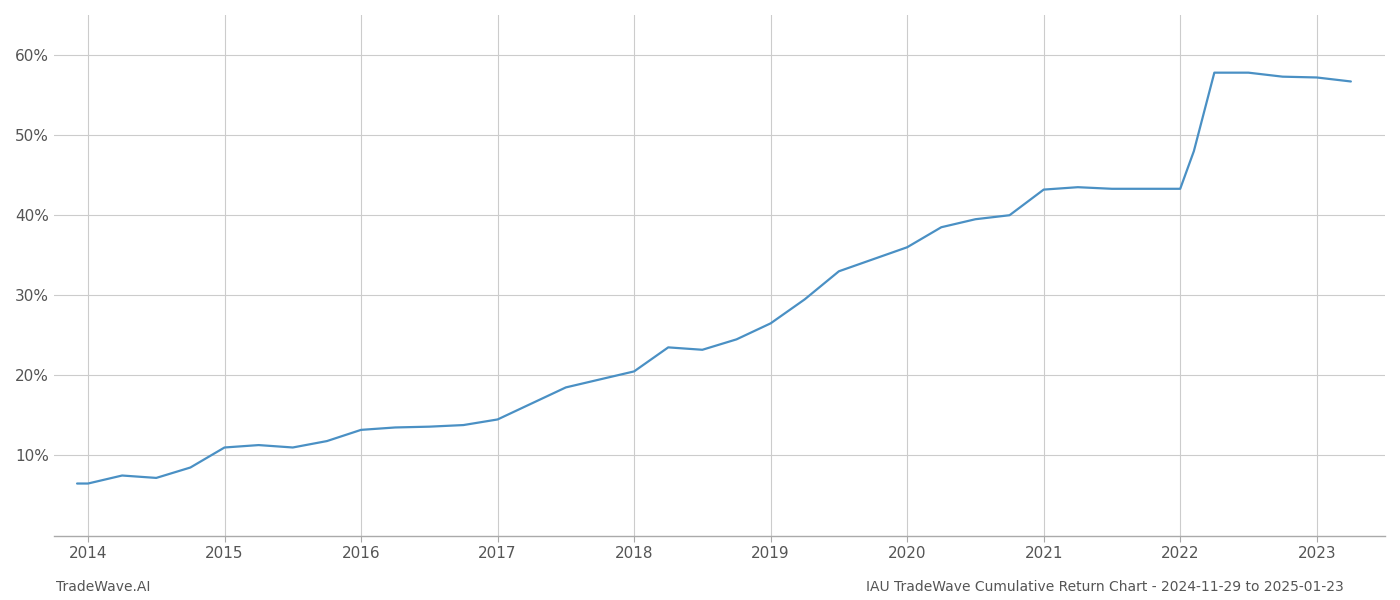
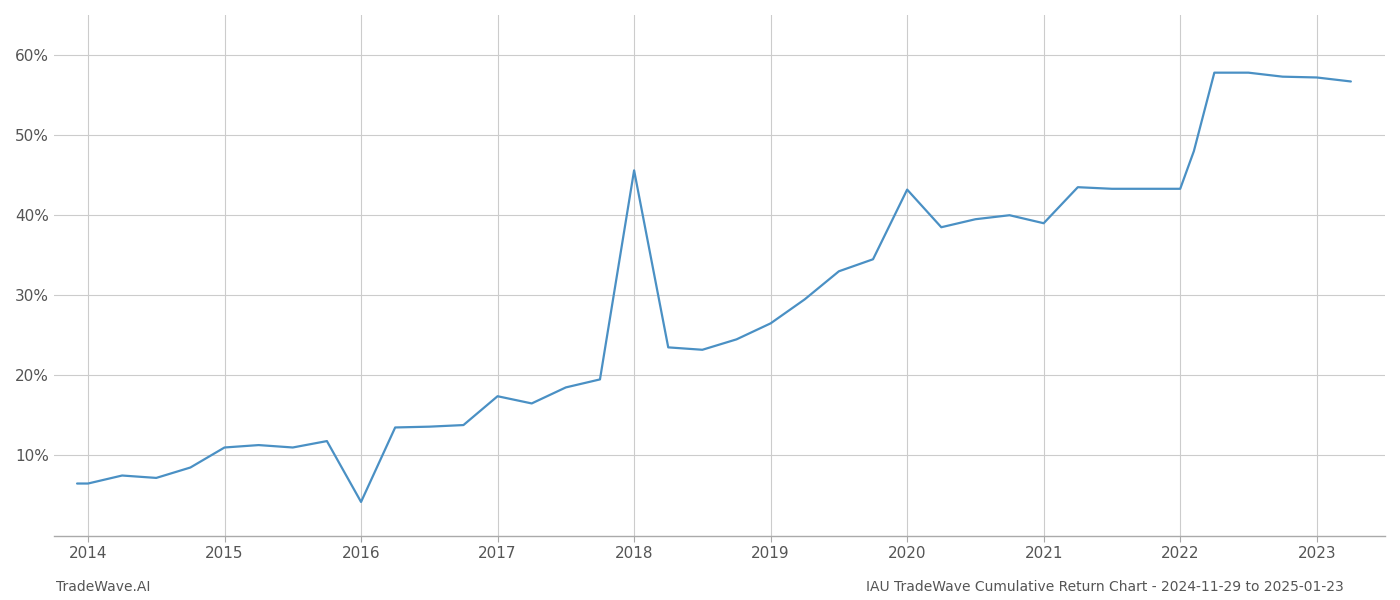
2016: 13.2% -> 4.2%
2017: 14.5% -> 17.4%
2018: 20.5% -> 45.6%
2020: 36.0% -> 43.2%
2021: 43.2% -> 39.0%
